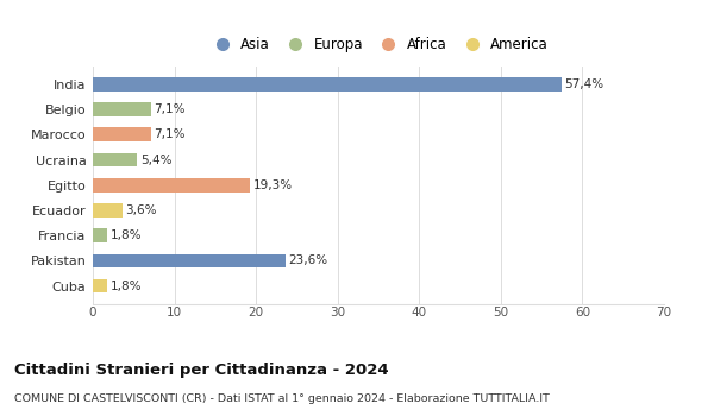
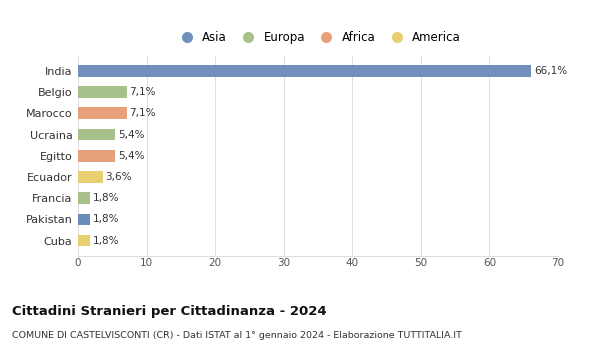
India: 57,4% -> 66,1%
Egitto: 19,3% -> 5,4%
Pakistan: 23,6% -> 1,8%
